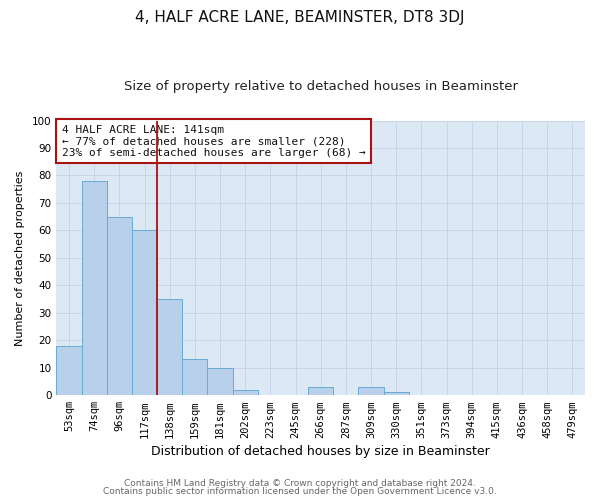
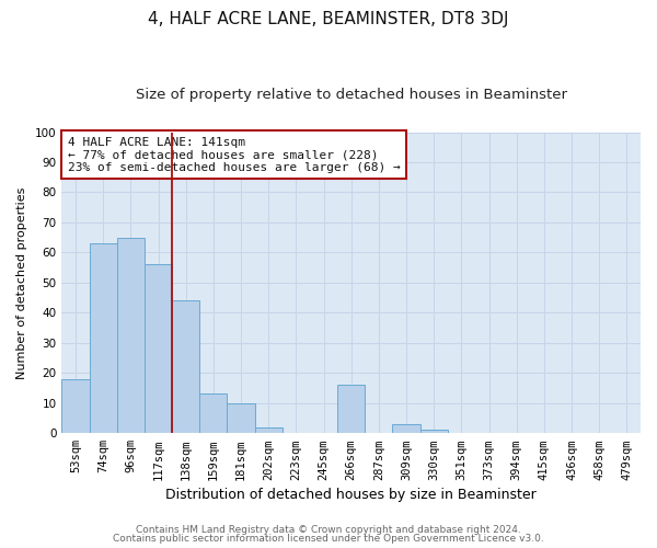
74sqm: 78 -> 63
117sqm: 60 -> 56
138sqm: 35 -> 44
266sqm: 3 -> 16
